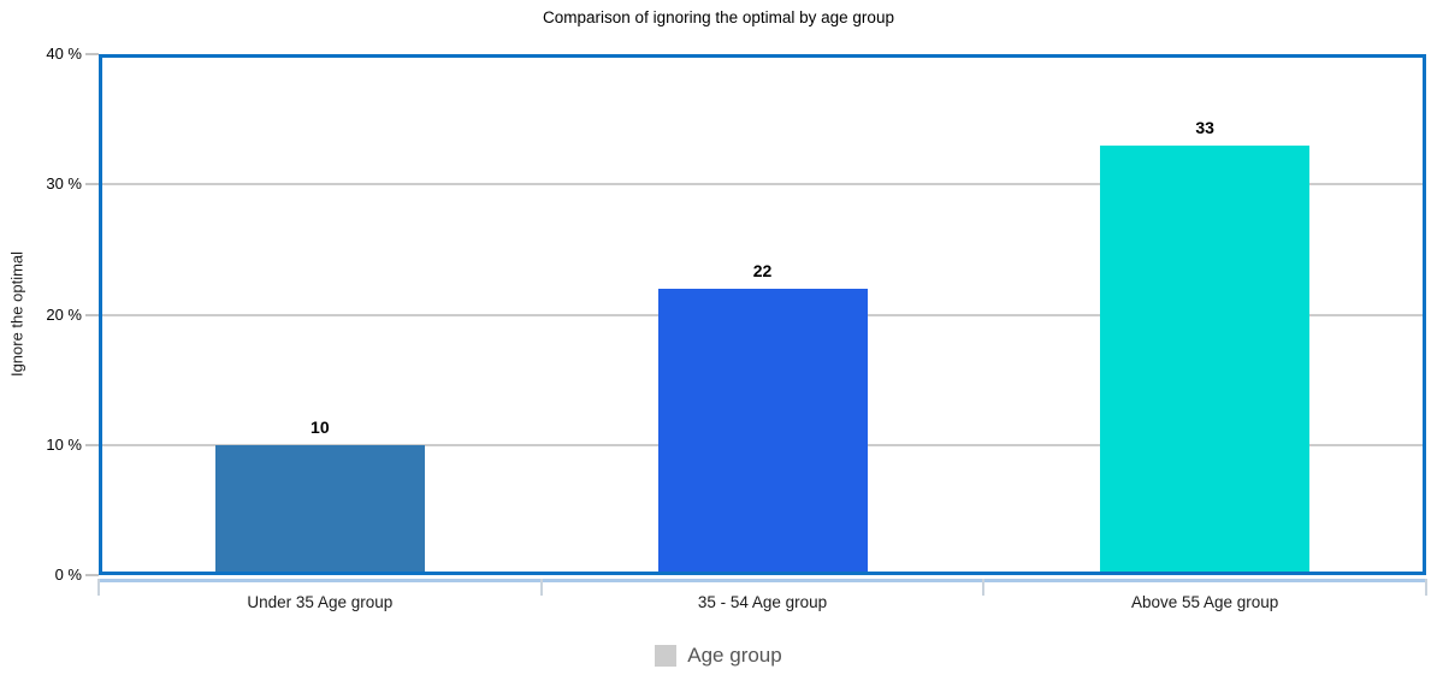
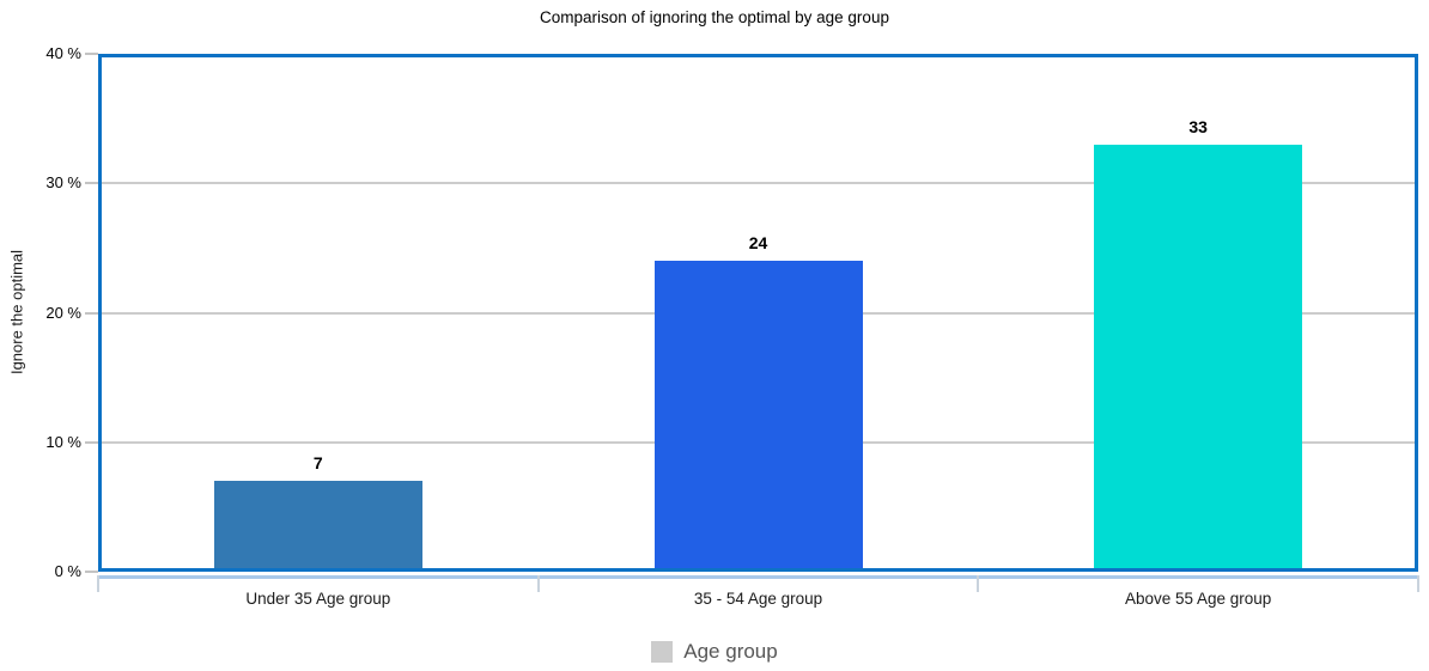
Under 35 Age group: 10 -> 7
35 - 54 Age group: 22 -> 24
